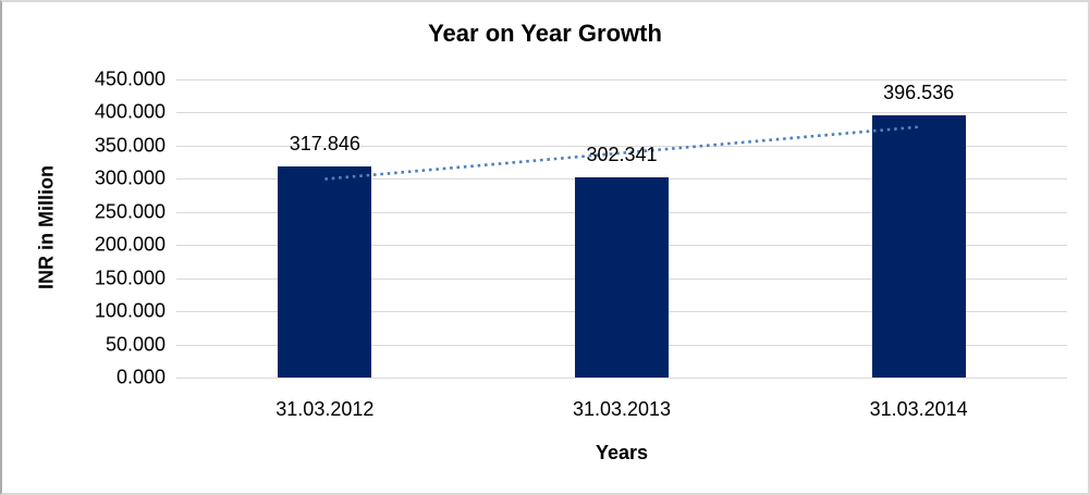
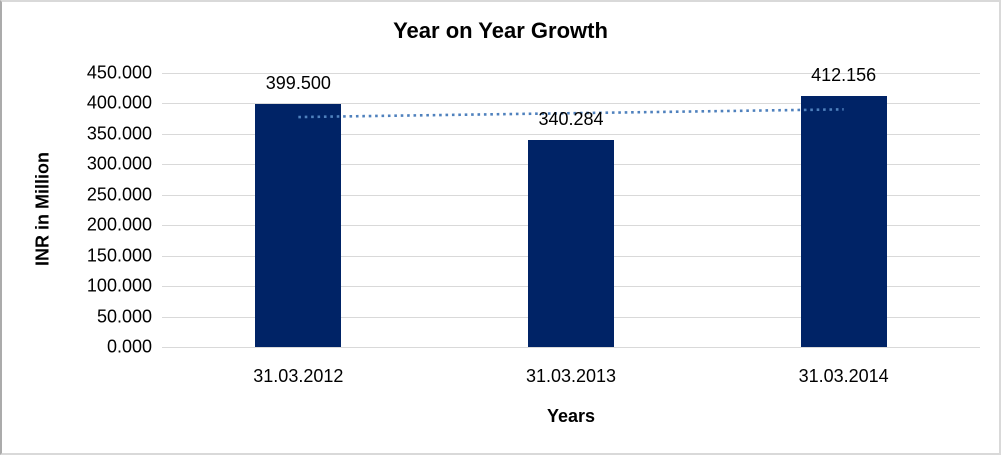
31.03.2012: 317.846 -> 399.500
31.03.2013: 302.341 -> 340.284
31.03.2014: 396.536 -> 412.156
